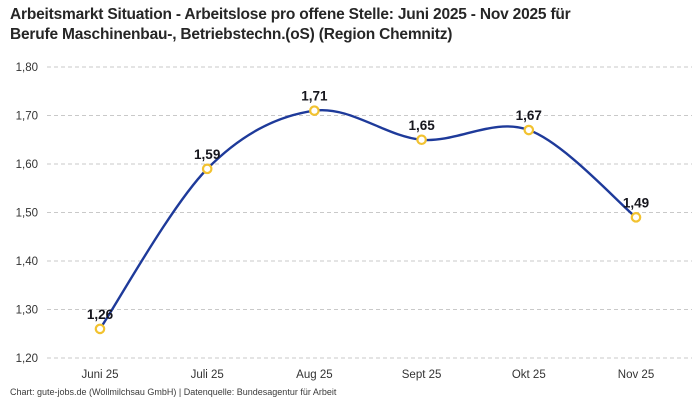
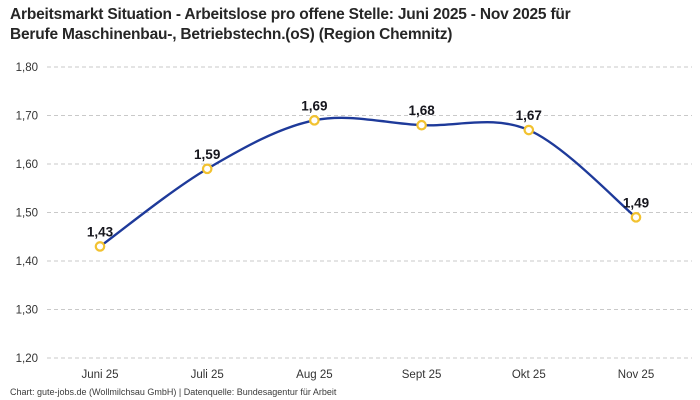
Juni 25: 1,26 -> 1,43
Aug 25: 1,71 -> 1,69
Sept 25: 1,65 -> 1,68
